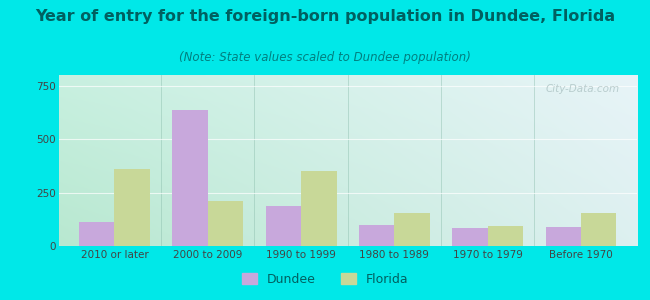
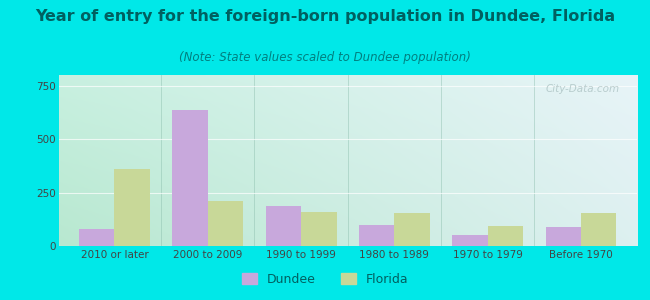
Dundee/2010 or later: 110 -> 80
Florida/1990 to 1999: 350 -> 160
Dundee/1970 to 1979: 85 -> 50
